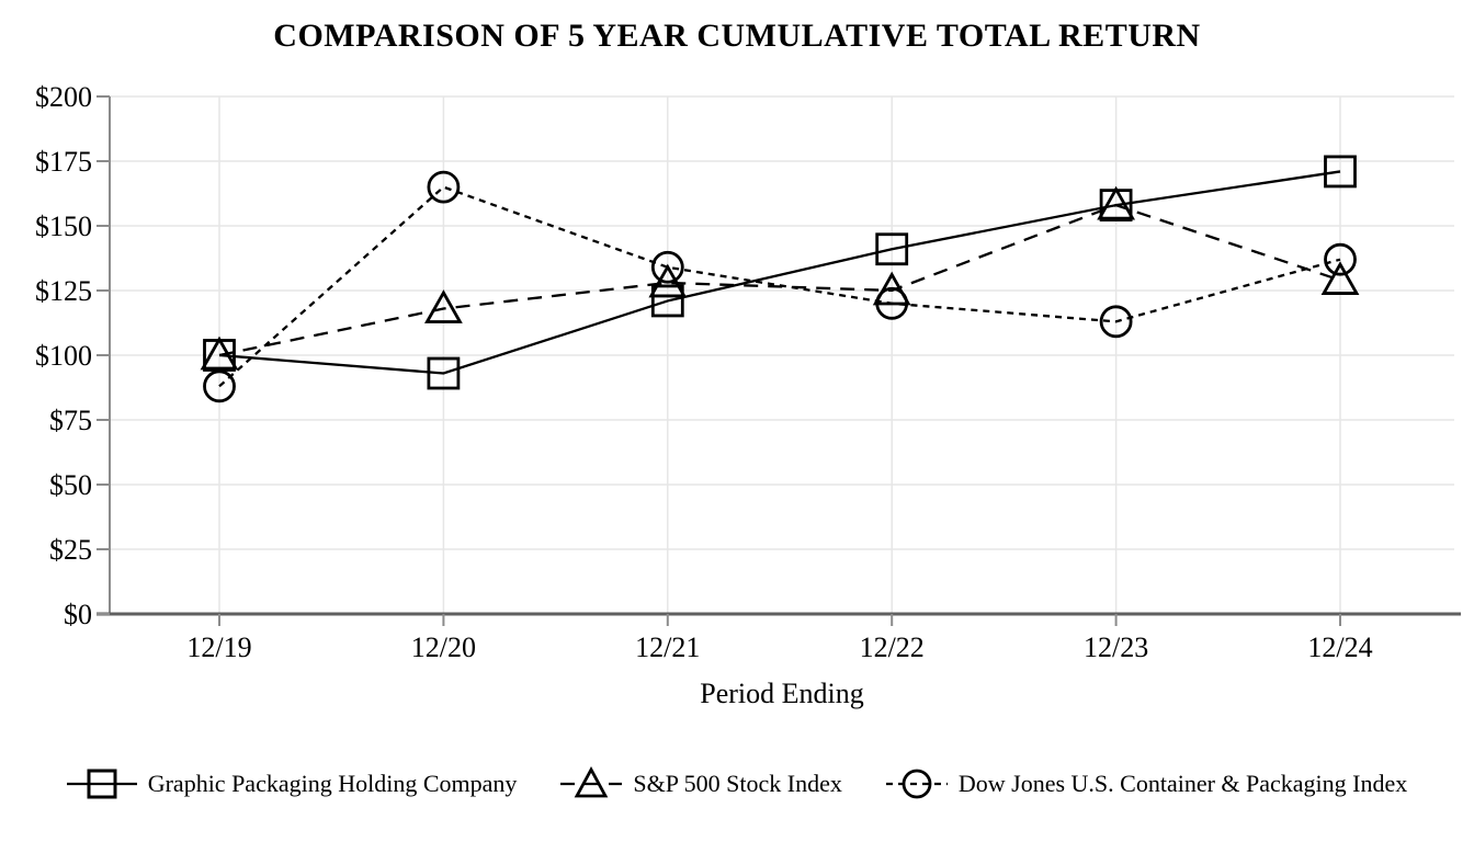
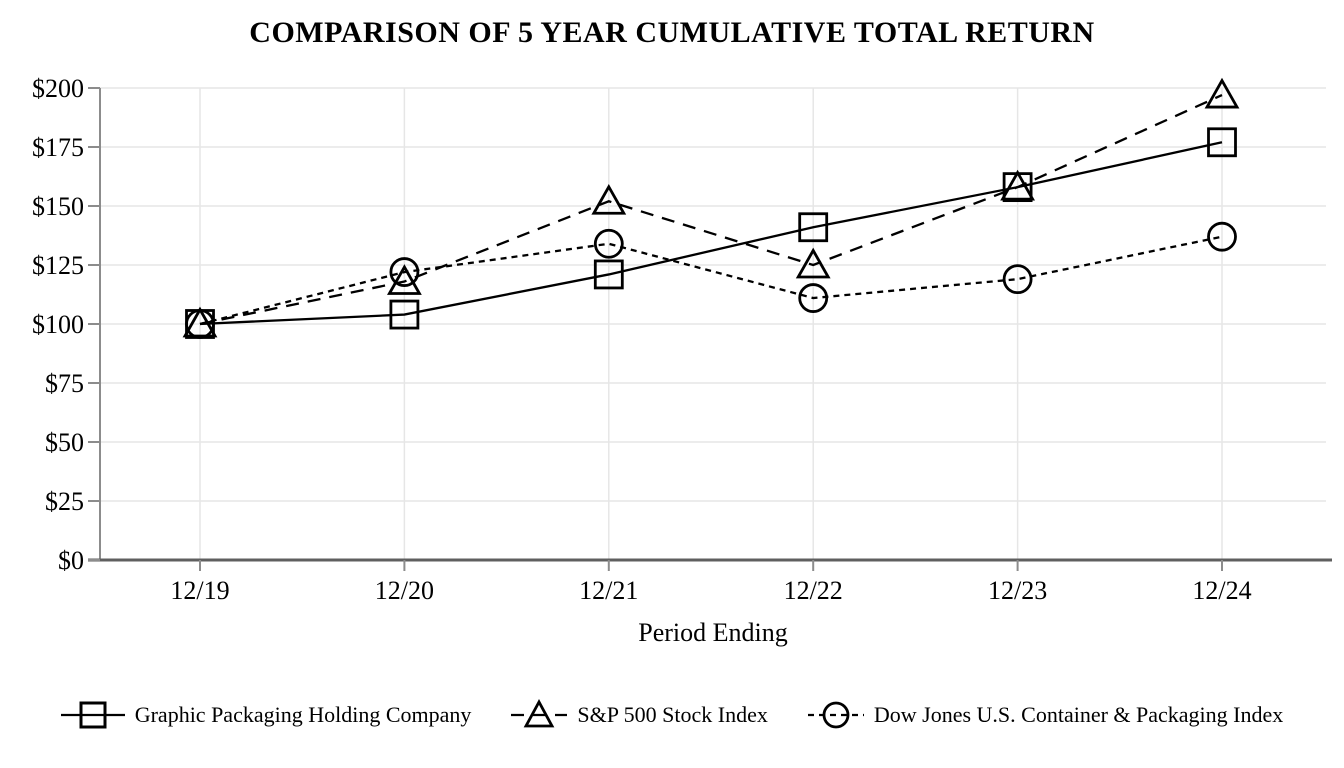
Dow Jones U.S. Container & Packaging Index/12/19: $88 -> $100
Graphic Packaging Holding Company/12/20: $93 -> $104
Dow Jones U.S. Container & Packaging Index/12/20: $165 -> $122
S&P 500 Stock Index/12/21: $128 -> $152
Dow Jones U.S. Container & Packaging Index/12/22: $120 -> $111
Dow Jones U.S. Container & Packaging Index/12/23: $113 -> $119
Graphic Packaging Holding Company/12/24: $171 -> $177
S&P 500 Stock Index/12/24: $129 -> $197
